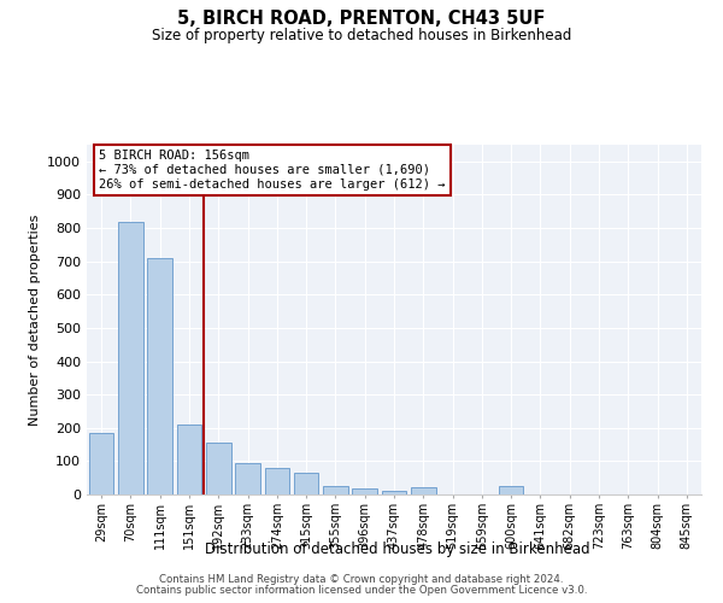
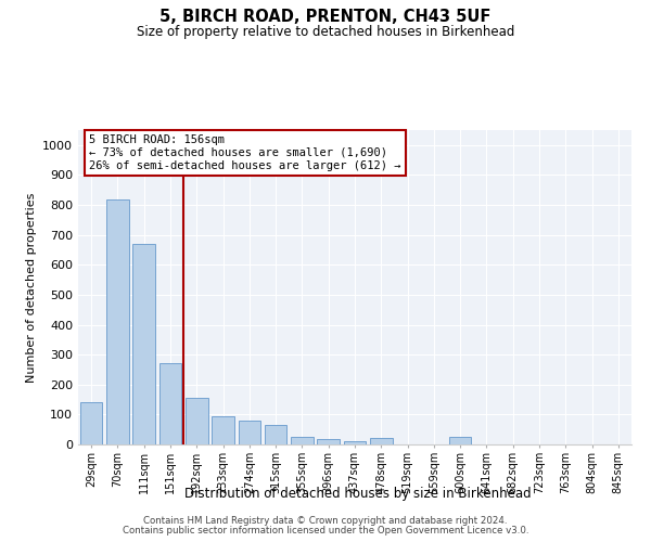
29sqm: 185 -> 140
111sqm: 710 -> 670
151sqm: 210 -> 270
